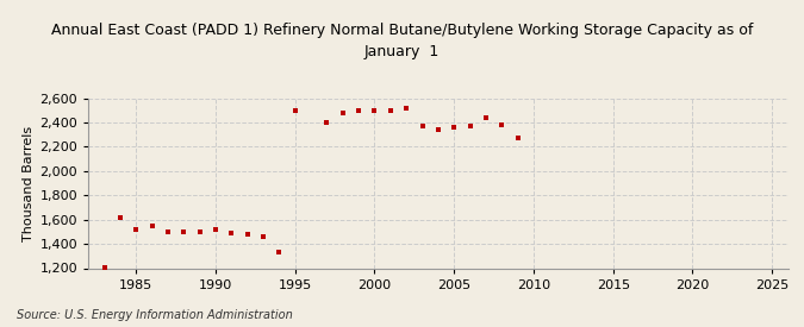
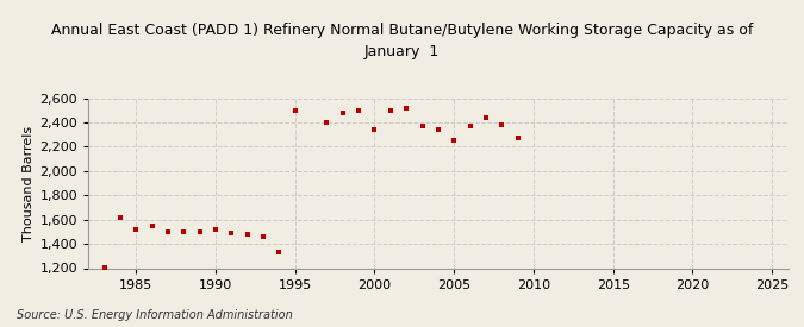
2000: 2,500 -> 2,340
2005: 2,360 -> 2,250
